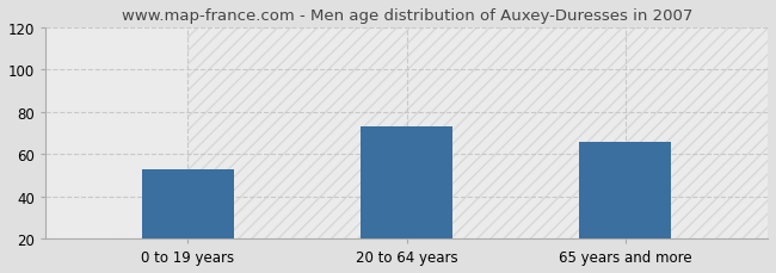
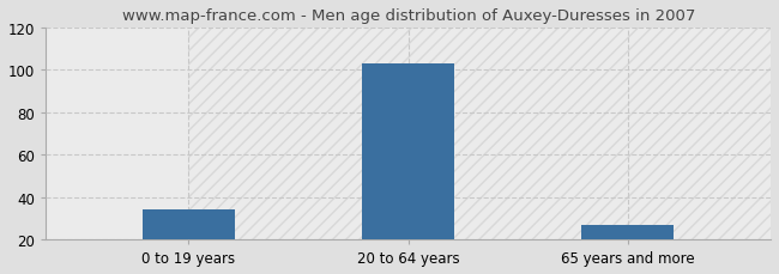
0 to 19 years: 53 -> 34
20 to 64 years: 73 -> 103
65 years and more: 66 -> 27
